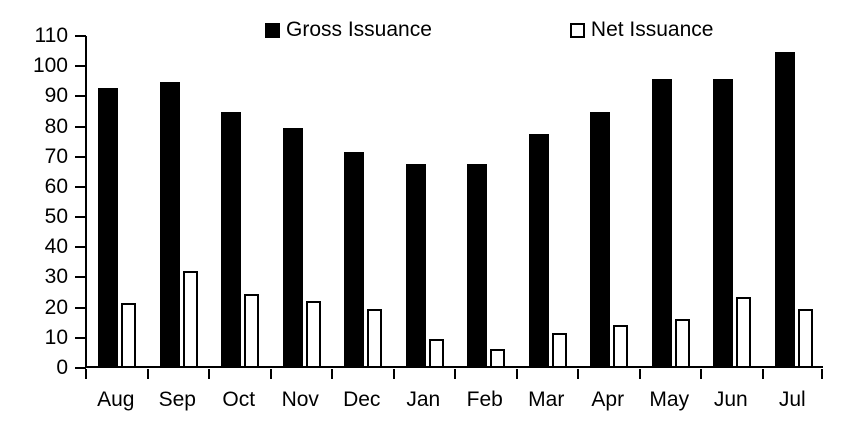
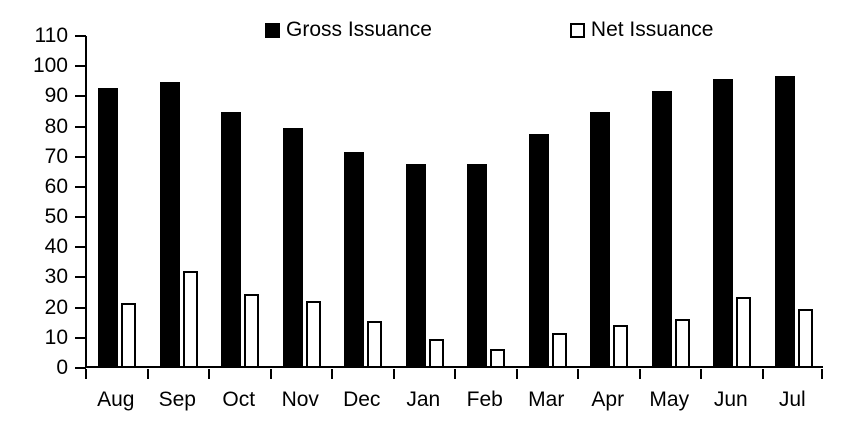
Net Issuance/Dec: 19 -> 15
Gross Issuance/May: 95 -> 91
Gross Issuance/Jul: 104 -> 96
